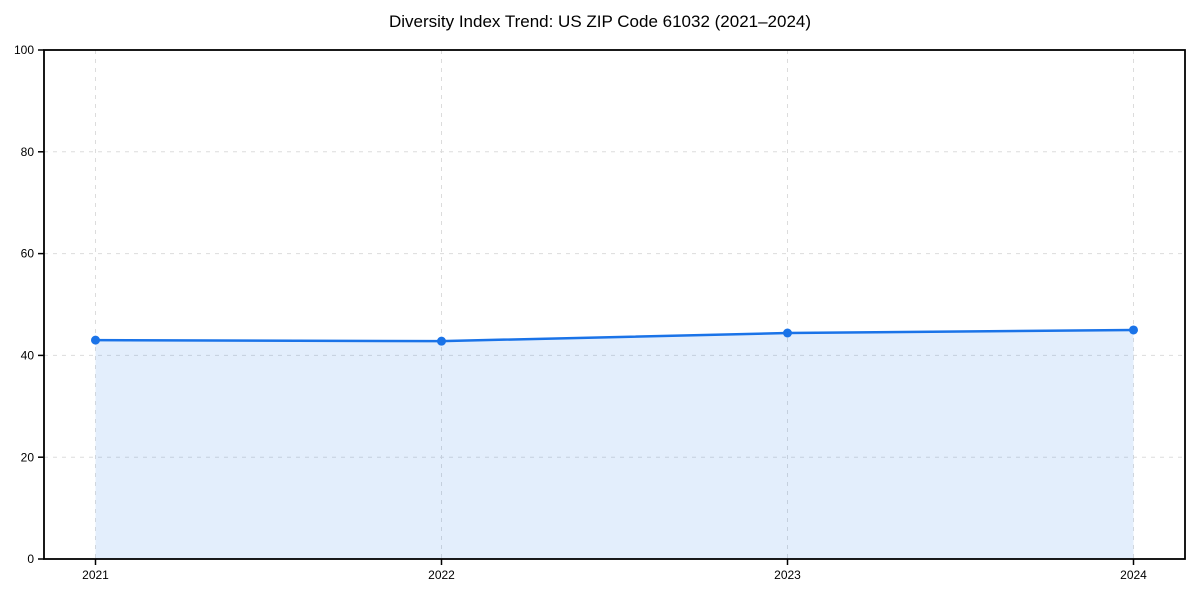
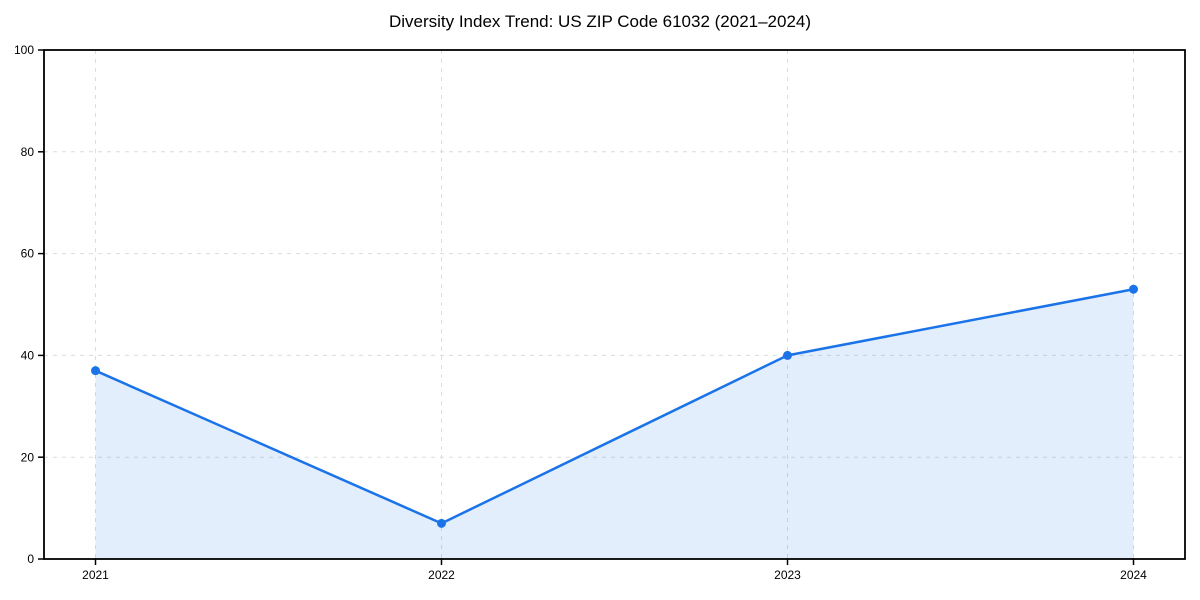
2021: 43 -> 37
2022: 43 -> 7
2023: 44 -> 40
2024: 45 -> 53
